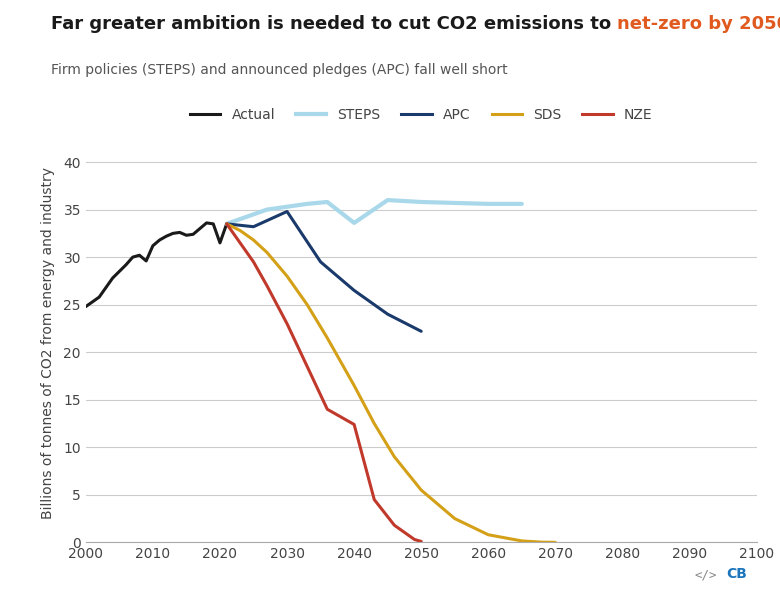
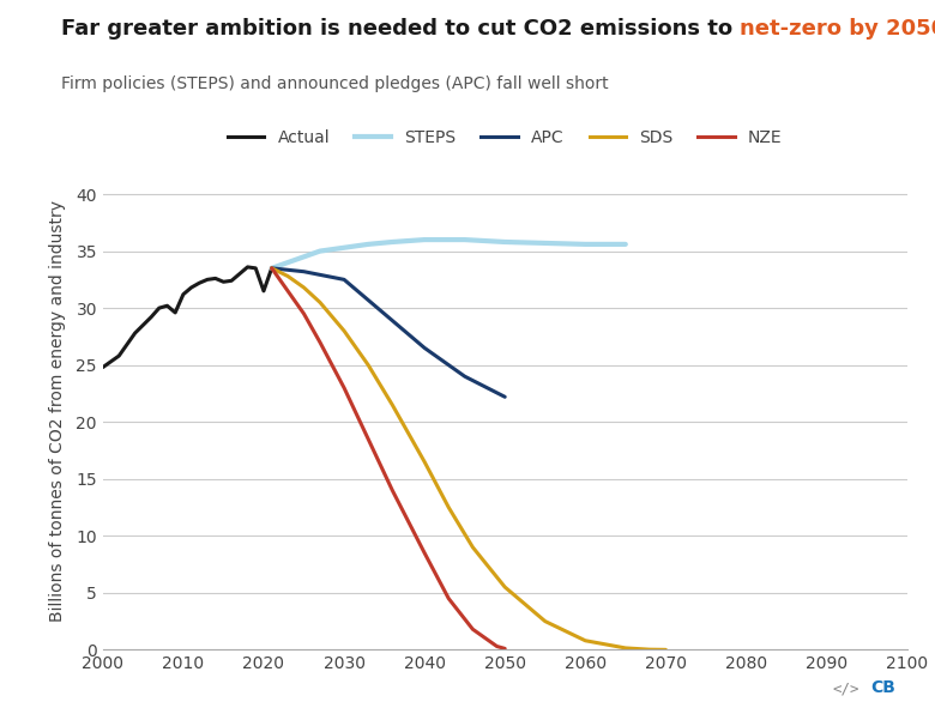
APC/2030: 34.8 -> 32.5
STEPS/2040: 33.6 -> 36.0
NZE/2040: 12.4 -> 8.5
